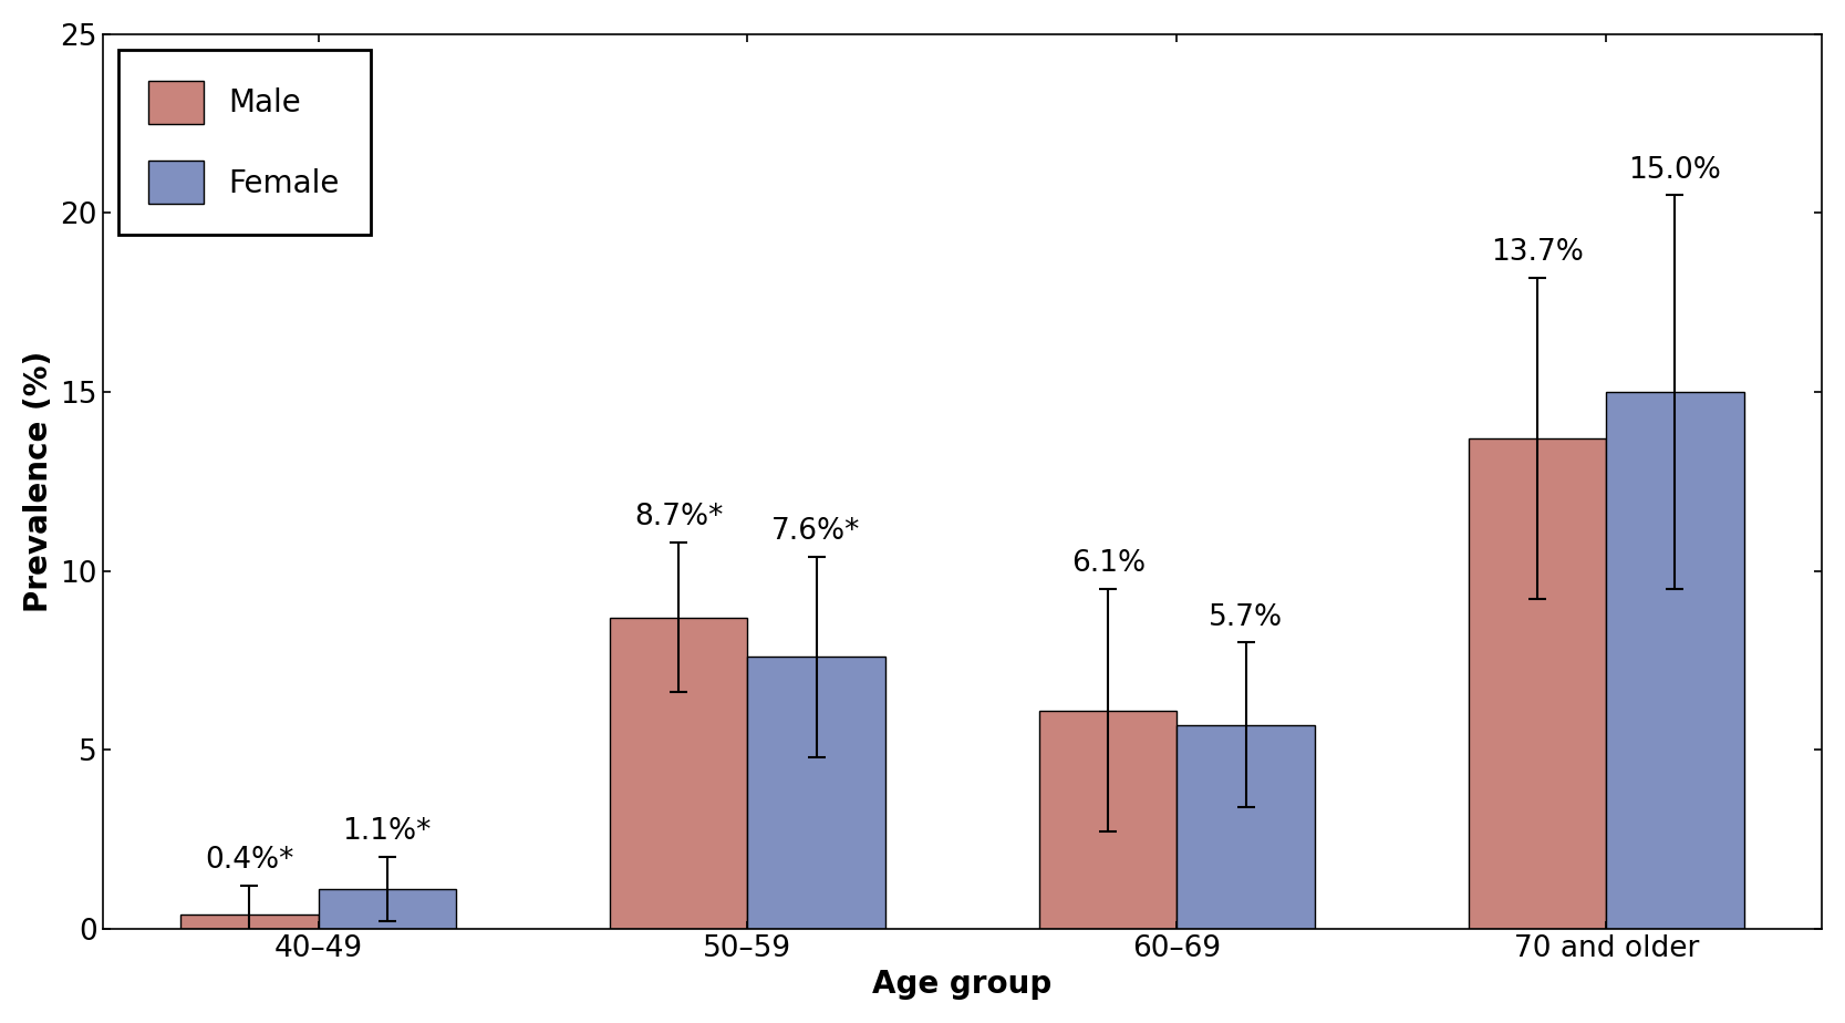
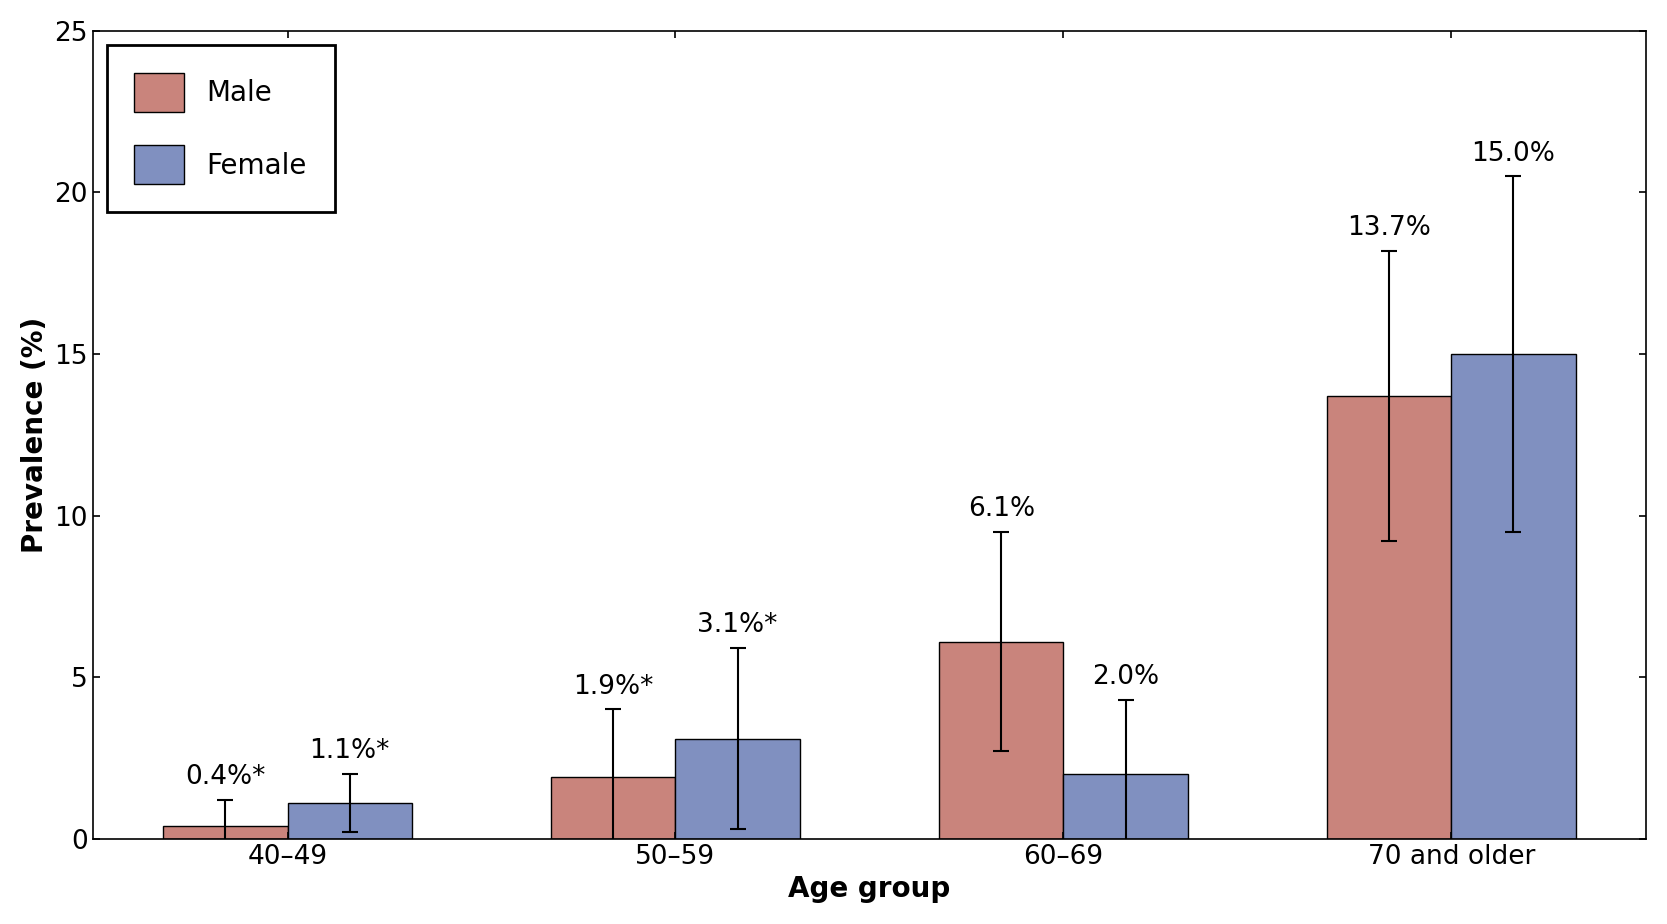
Male/50–59: 8.7%* -> 1.9%*
Female/50–59: 7.6%* -> 3.1%*
Female/60–69: 5.7% -> 2.0%
